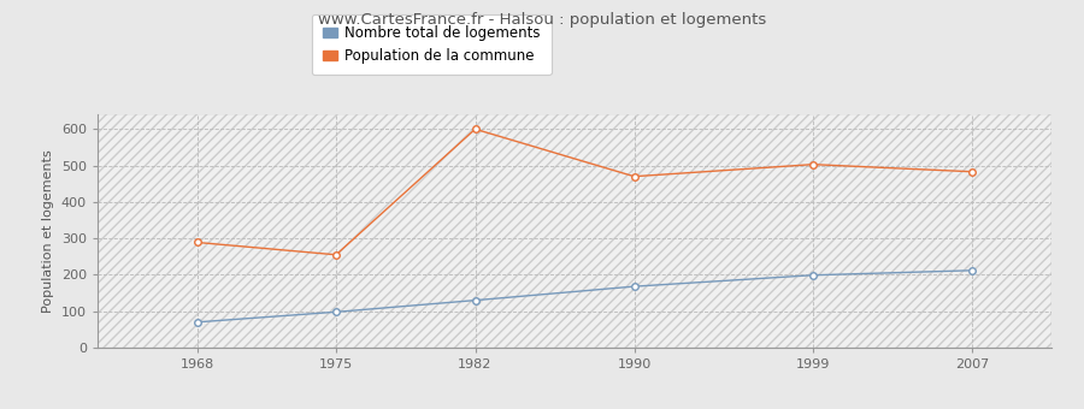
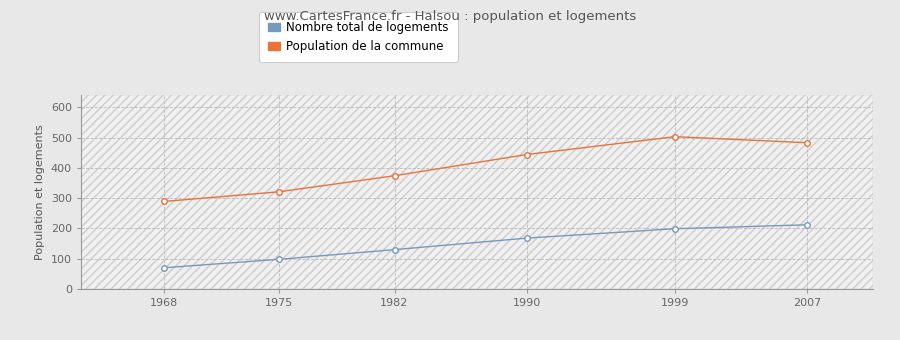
Population de la commune/1975: 255 -> 321
Population de la commune/1982: 600 -> 374
Population de la commune/1990: 470 -> 444
